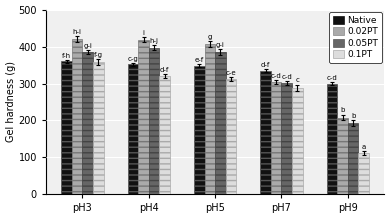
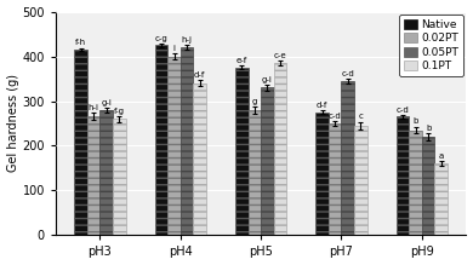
Native/pH3: 360 -> 415
0.02PT/pH3: 420 -> 265
0.05PT/pH3: 385 -> 280
0.1PT/pH3: 358 -> 260
Native/pH4: 352 -> 425
0.02PT/pH4: 418 -> 400
0.05PT/pH4: 397 -> 420
0.1PT/pH4: 320 -> 340
Native/pH5: 348 -> 375
0.02PT/pH5: 408 -> 280
0.05PT/pH5: 385 -> 330
0.1PT/pH5: 313 -> 385
Native/pH7: 335 -> 275
0.02PT/pH7: 305 -> 250
0.05PT/pH7: 302 -> 345
0.1PT/pH7: 288 -> 245
Native/pH9: 300 -> 265
0.02PT/pH9: 208 -> 235
0.05PT/pH9: 193 -> 220
0.1PT/pH9: 112 -> 160
